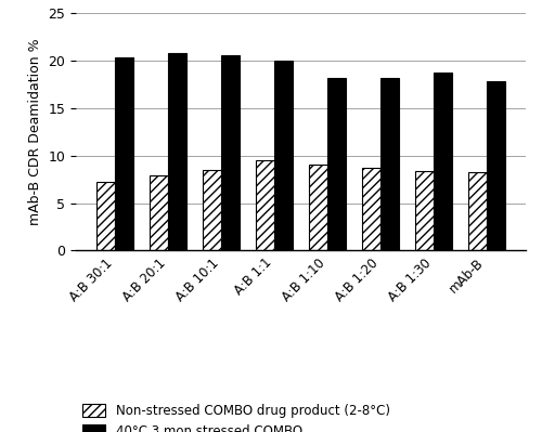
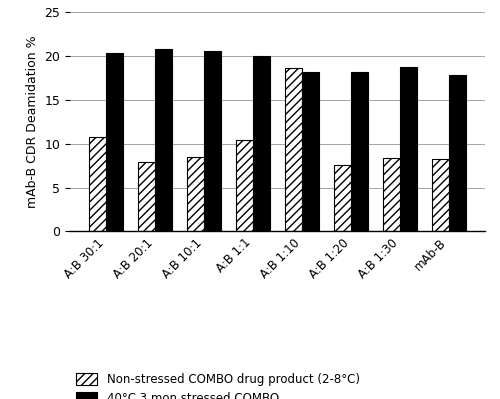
Non-stressed COMBO drug product (2-8°C)/A:B 30:1: 7.2 -> 10.8
Non-stressed COMBO drug product (2-8°C)/A:B 1:1: 9.5 -> 10.4
Non-stressed COMBO drug product (2-8°C)/A:B 1:10: 9.0 -> 18.6
Non-stressed COMBO drug product (2-8°C)/A:B 1:20: 8.7 -> 7.6
